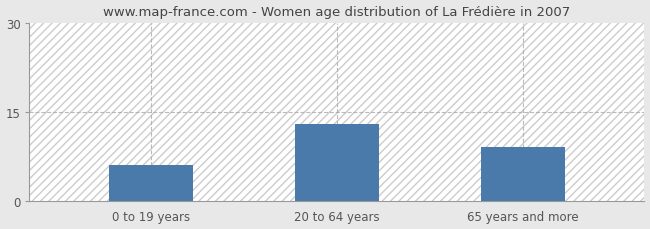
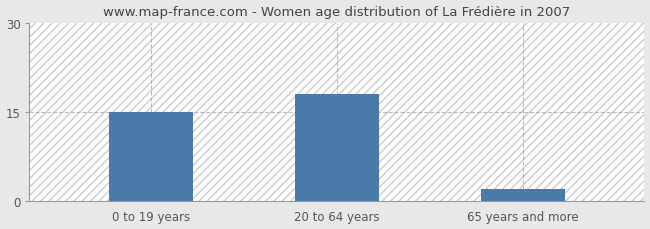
0 to 19 years: 6 -> 15
20 to 64 years: 13 -> 18
65 years and more: 9 -> 2
